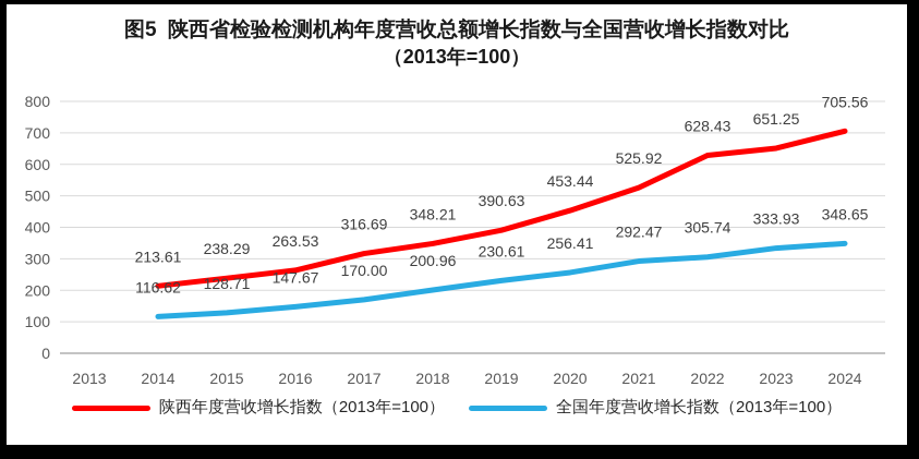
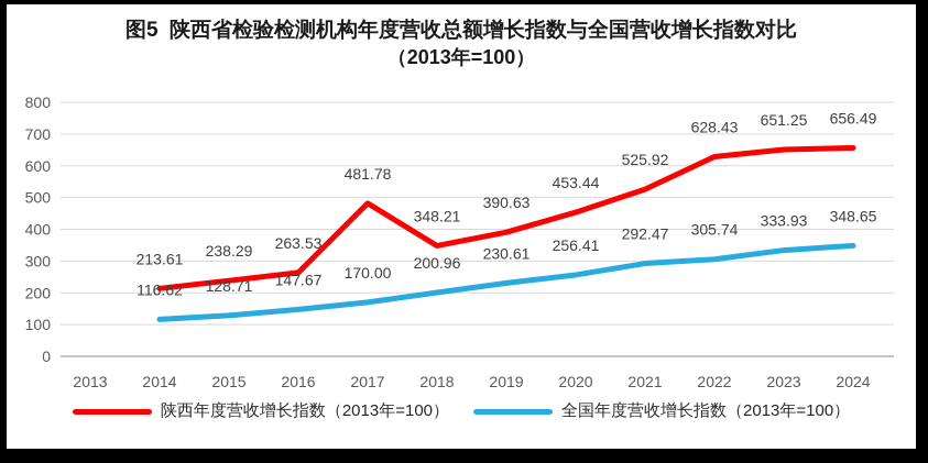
陕西年度营收增长指数（2013年=100）/2017: 316.69 -> 481.78
陕西年度营收增长指数（2013年=100）/2024: 705.56 -> 656.49
